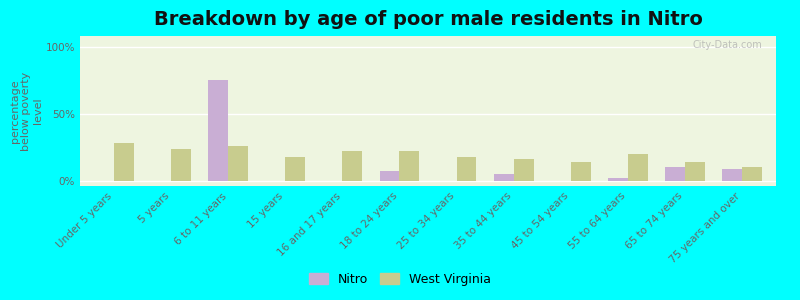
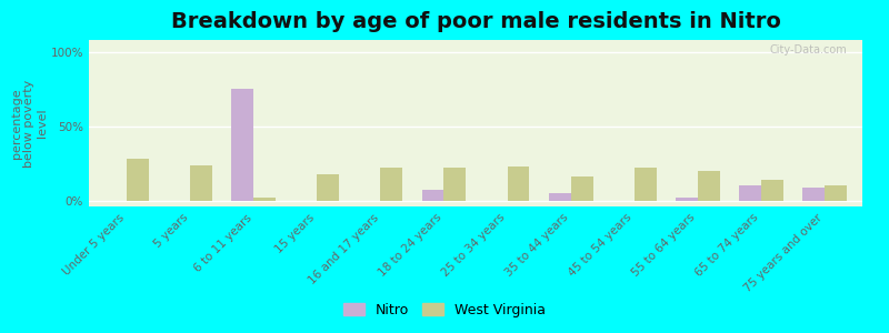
West Virginia/6 to 11 years: 26% -> 2%
West Virginia/25 to 34 years: 18% -> 23%
West Virginia/45 to 54 years: 14% -> 22%
